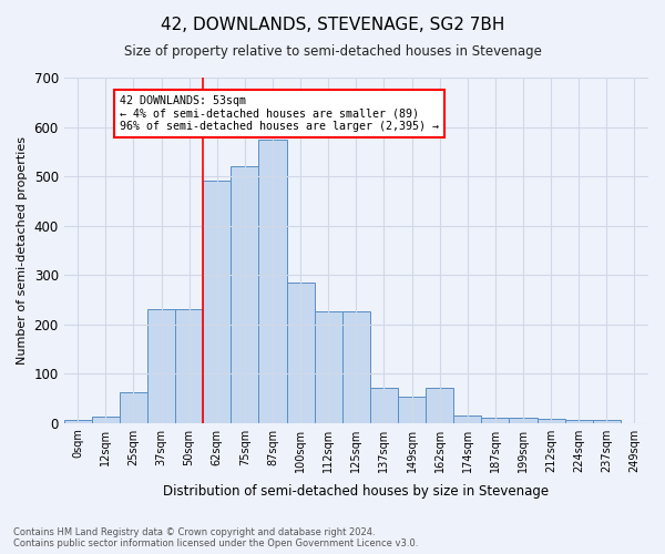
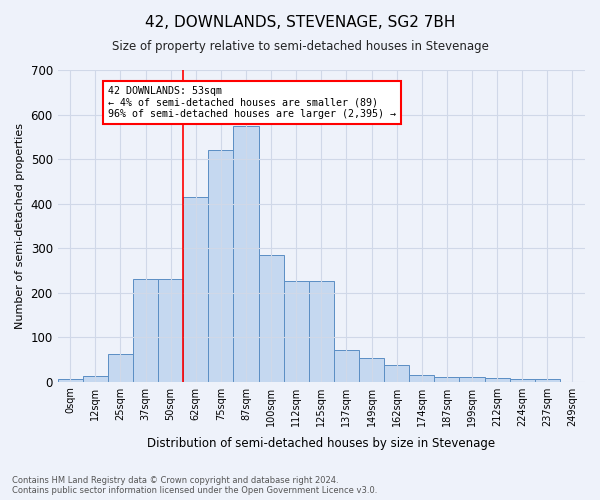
62sqm: 490 -> 415
162sqm: 70 -> 37
